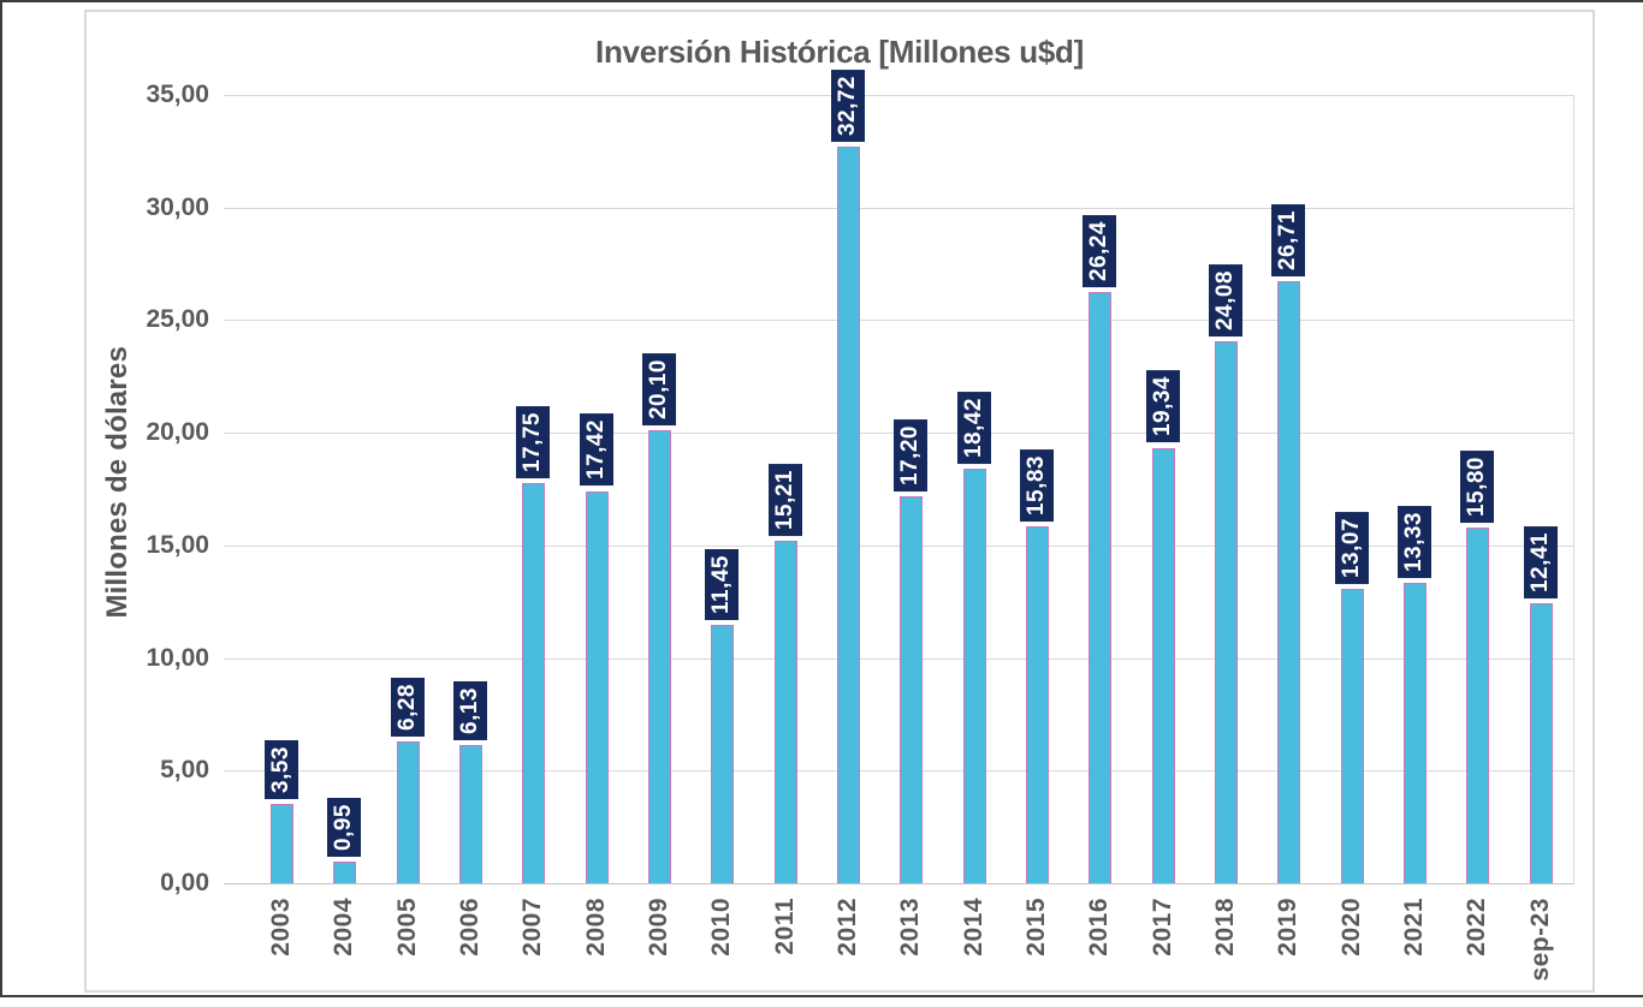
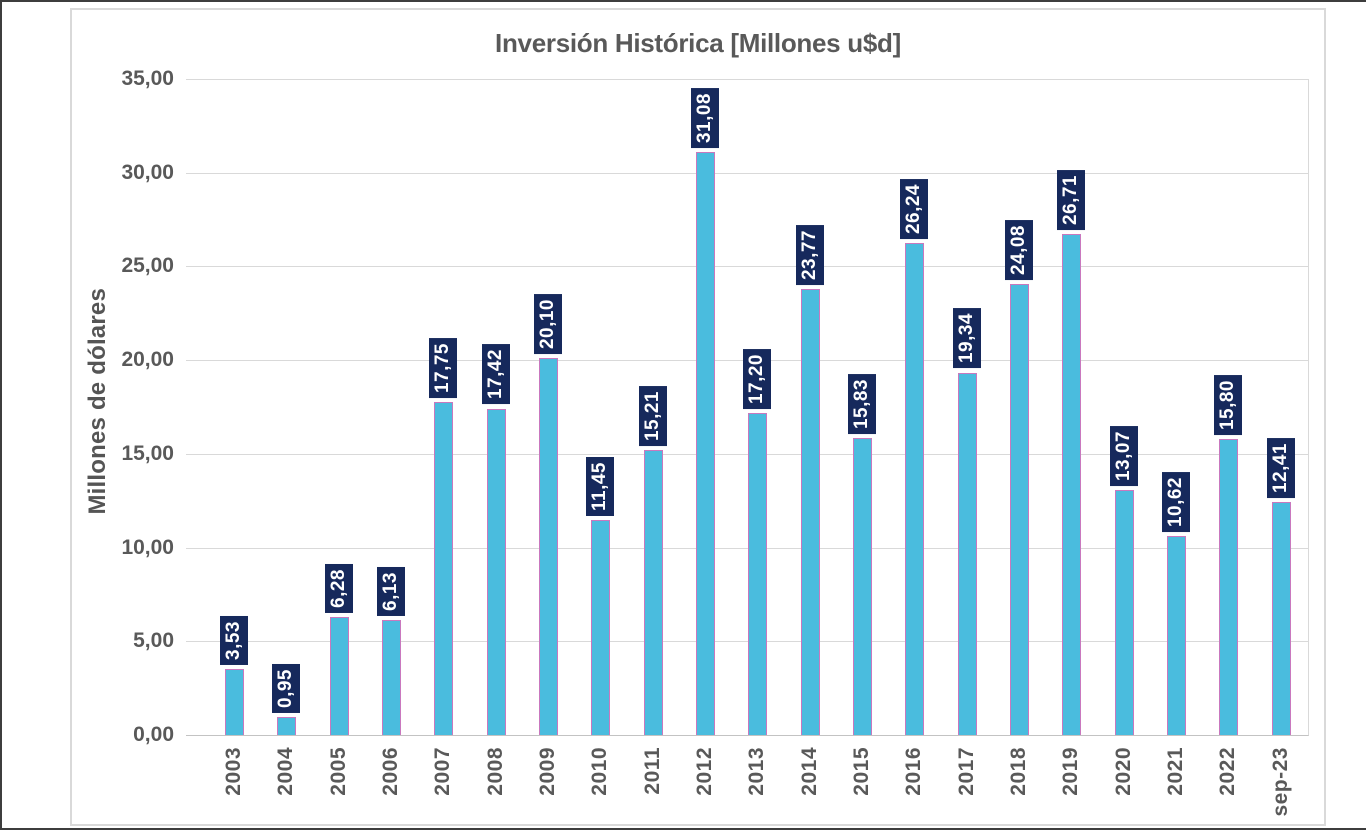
2012: 32,72 -> 31,08
2014: 18,42 -> 23,77
2021: 13,33 -> 10,62
